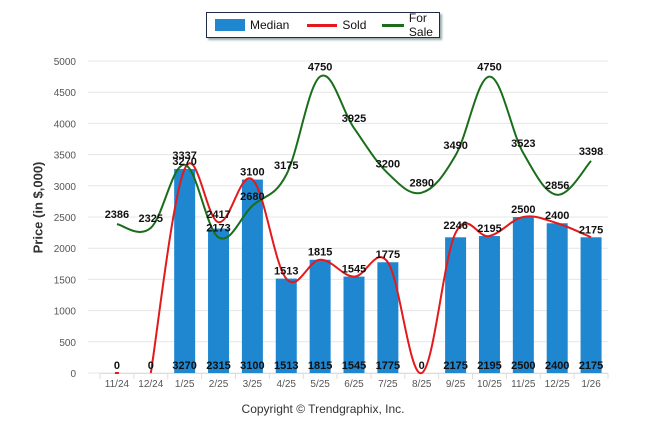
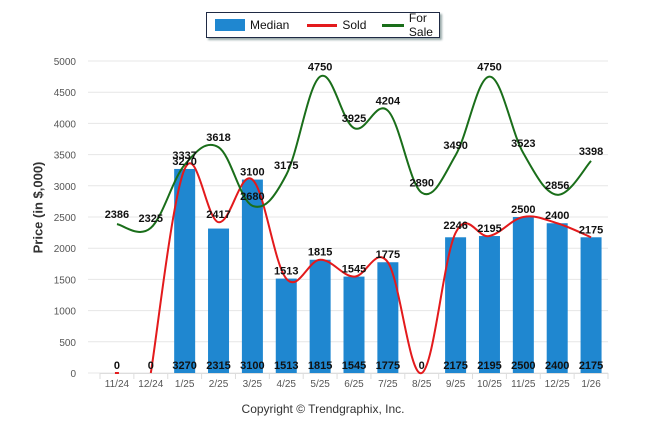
For Sale/2/25: 2173 -> 3618
For Sale/7/25: 3200 -> 4204
